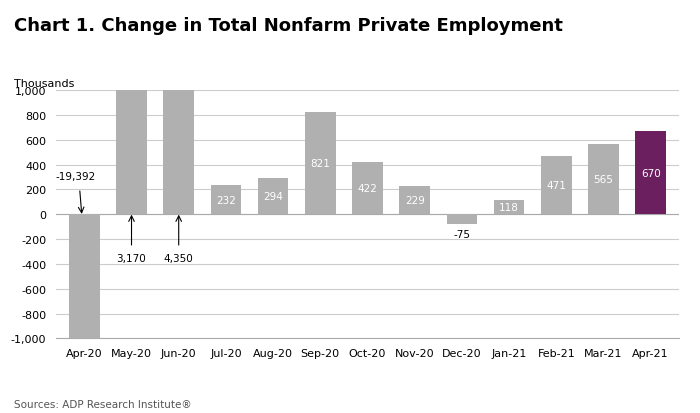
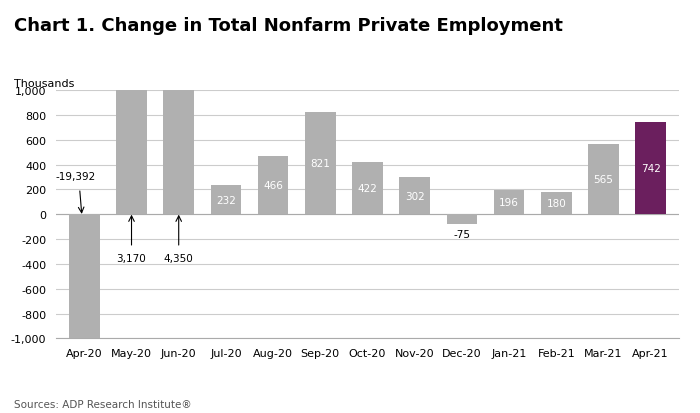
Aug-20: 294 -> 466
Nov-20: 229 -> 302
Jan-21: 118 -> 196
Feb-21: 471 -> 180
Apr-21: 670 -> 742
